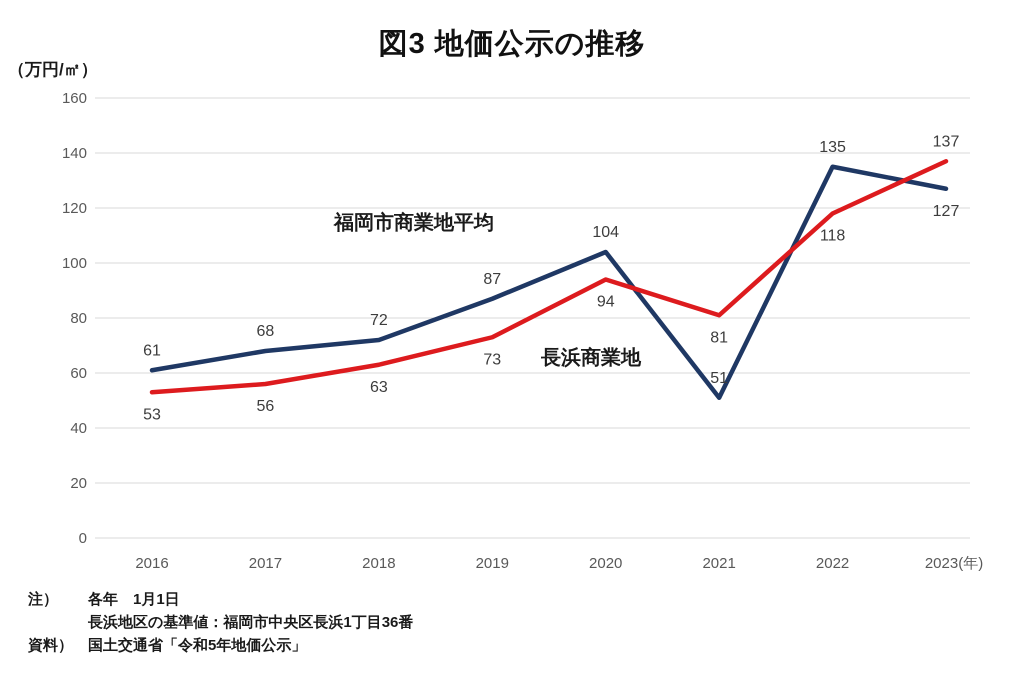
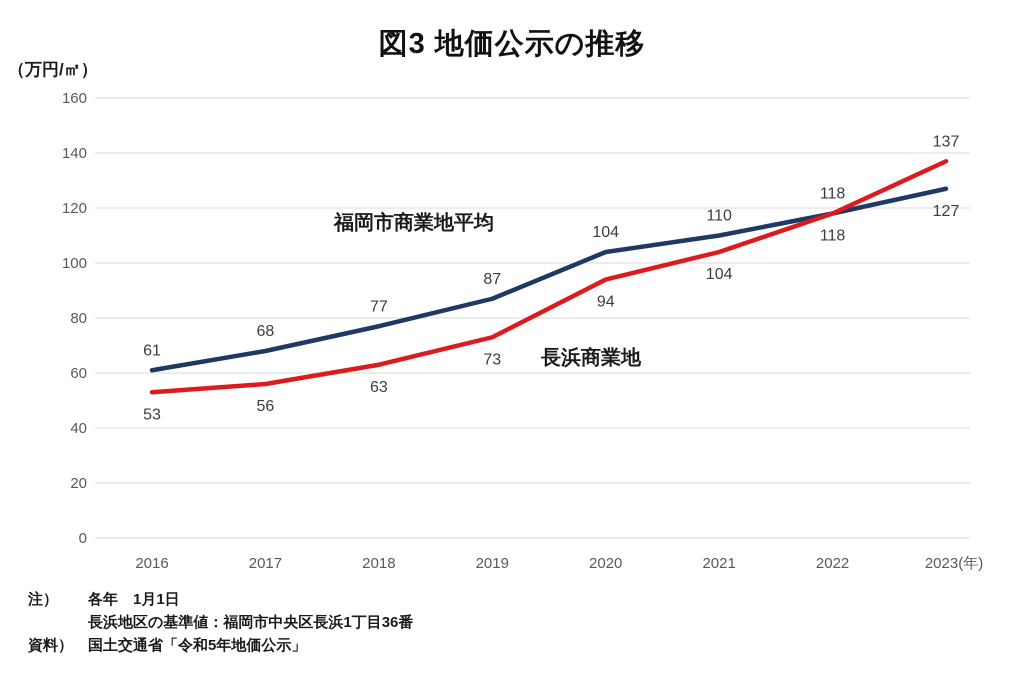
福岡市商業地平均/2018: 72 -> 77
福岡市商業地平均/2021: 51 -> 110
長浜商業地/2021: 81 -> 104
福岡市商業地平均/2022: 135 -> 118
